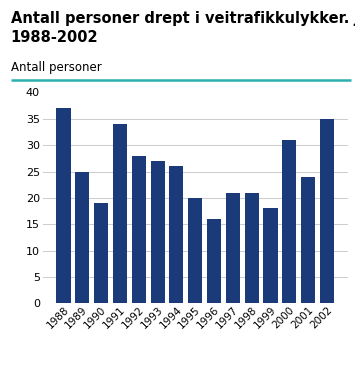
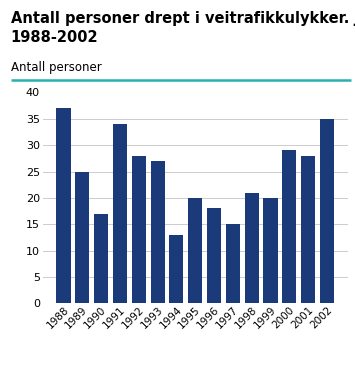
1990: 19 -> 17
1994: 26 -> 13
1996: 16 -> 18
1997: 21 -> 15
1999: 18 -> 20
2000: 31 -> 29
2001: 24 -> 28
